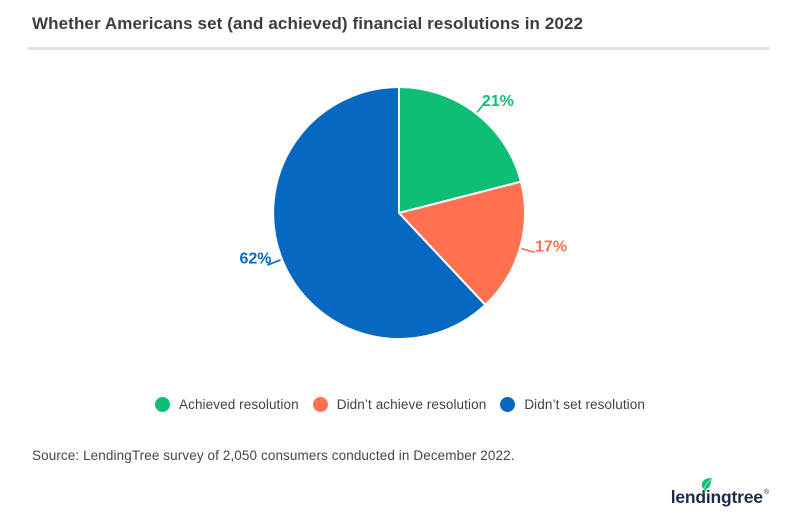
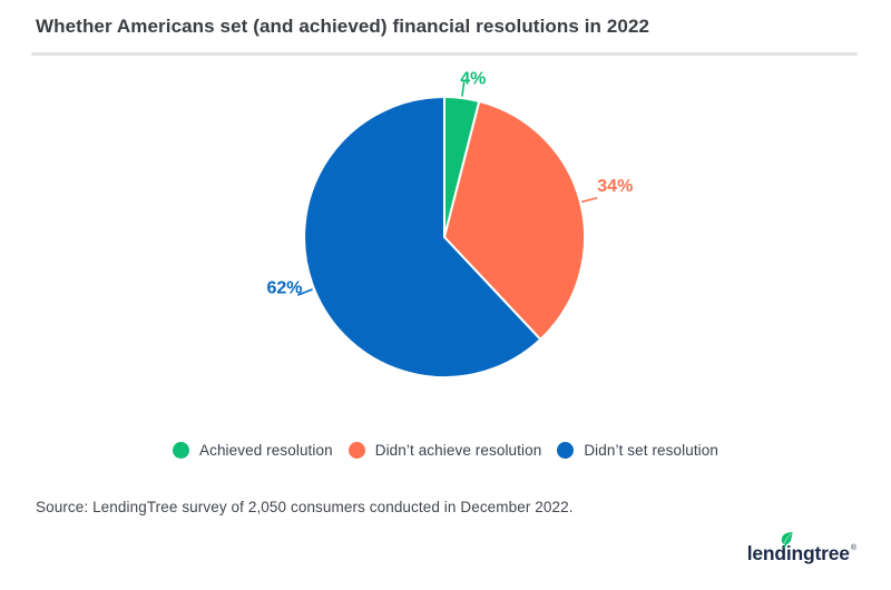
Achieved resolution: 21% -> 4%
Didn’t achieve resolution: 17% -> 34%
